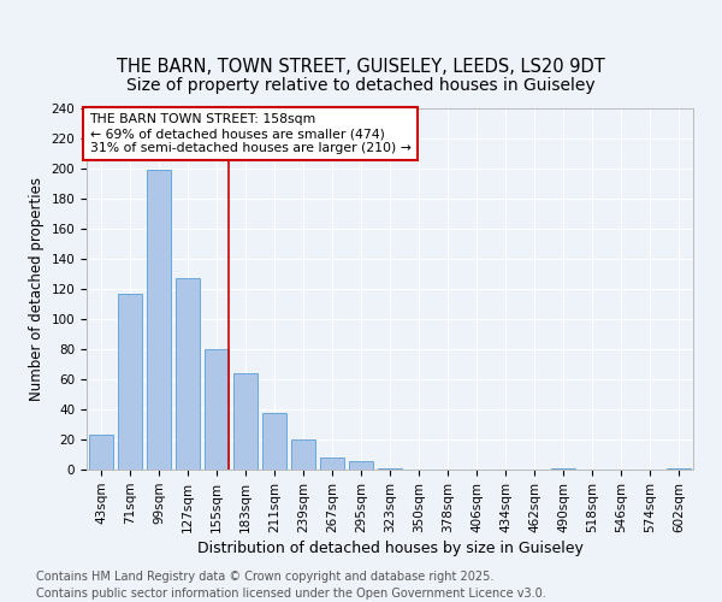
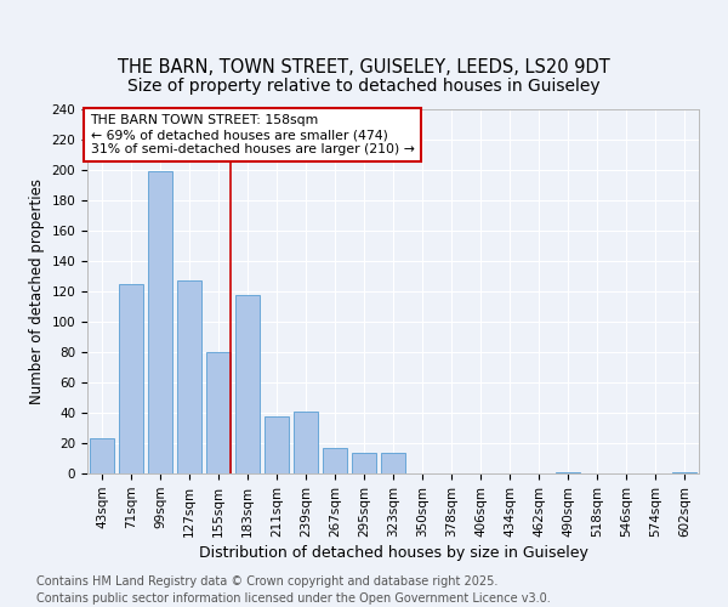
71sqm: 117 -> 125
183sqm: 64 -> 118
239sqm: 20 -> 41
267sqm: 8 -> 17
295sqm: 6 -> 14
323sqm: 1 -> 14
